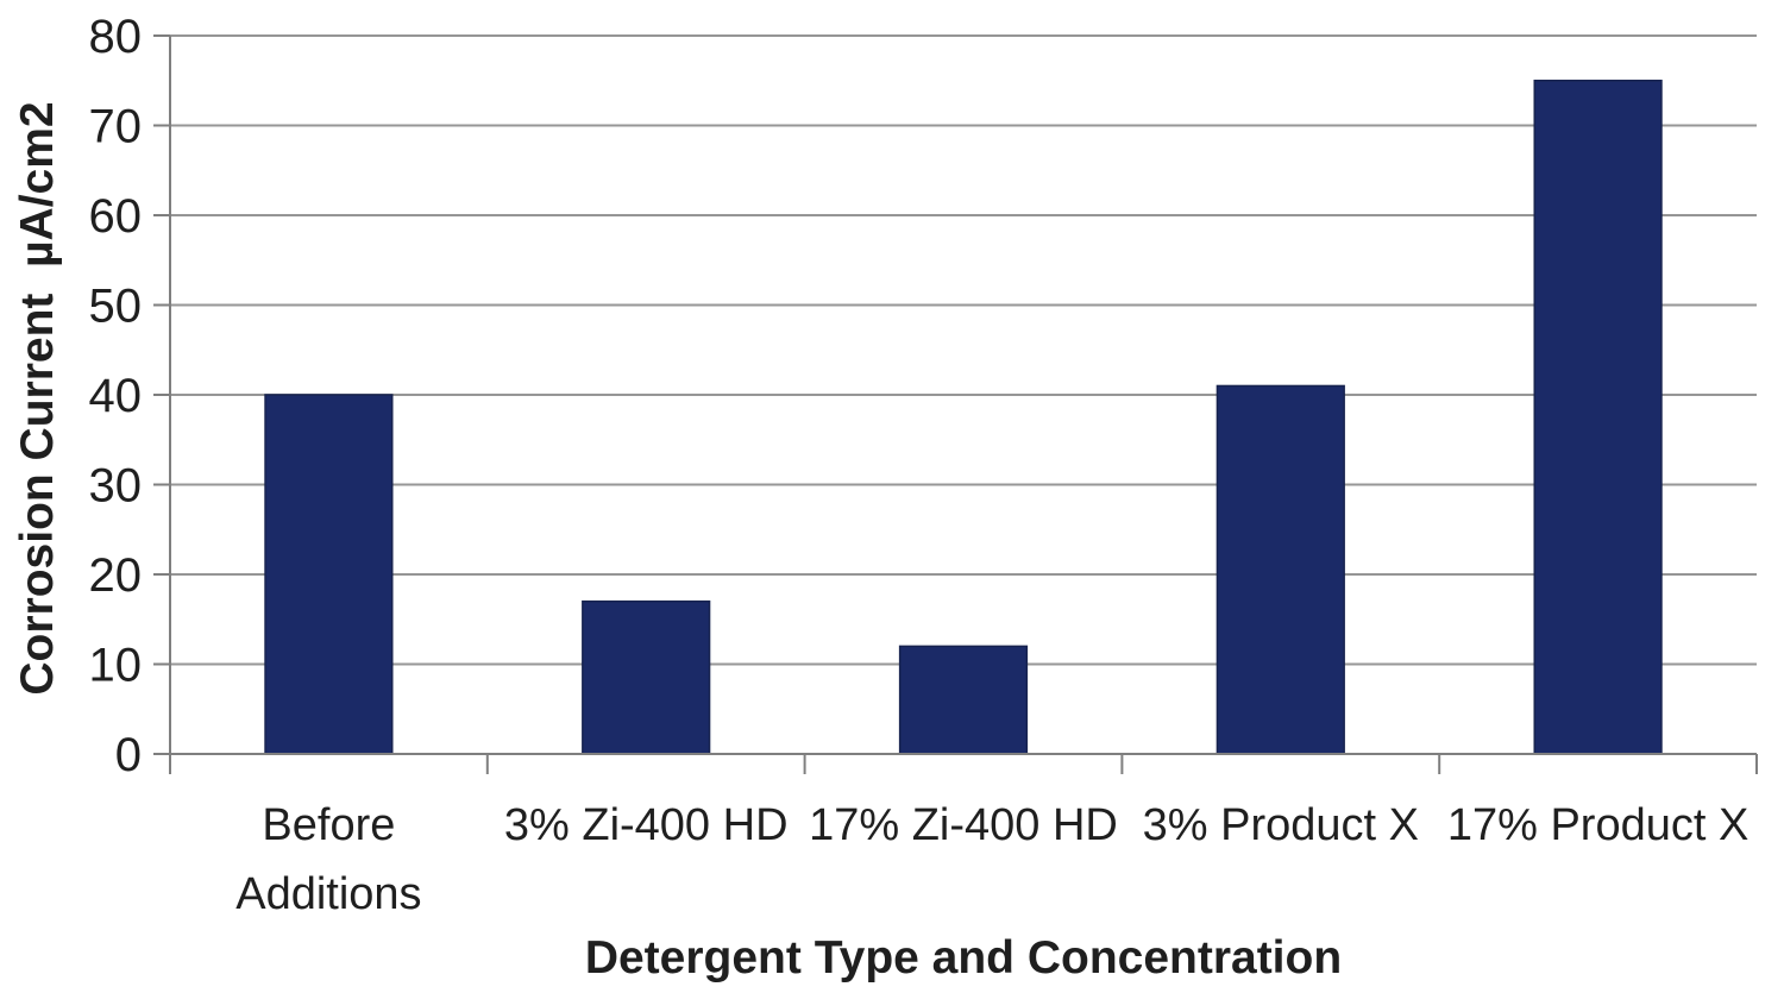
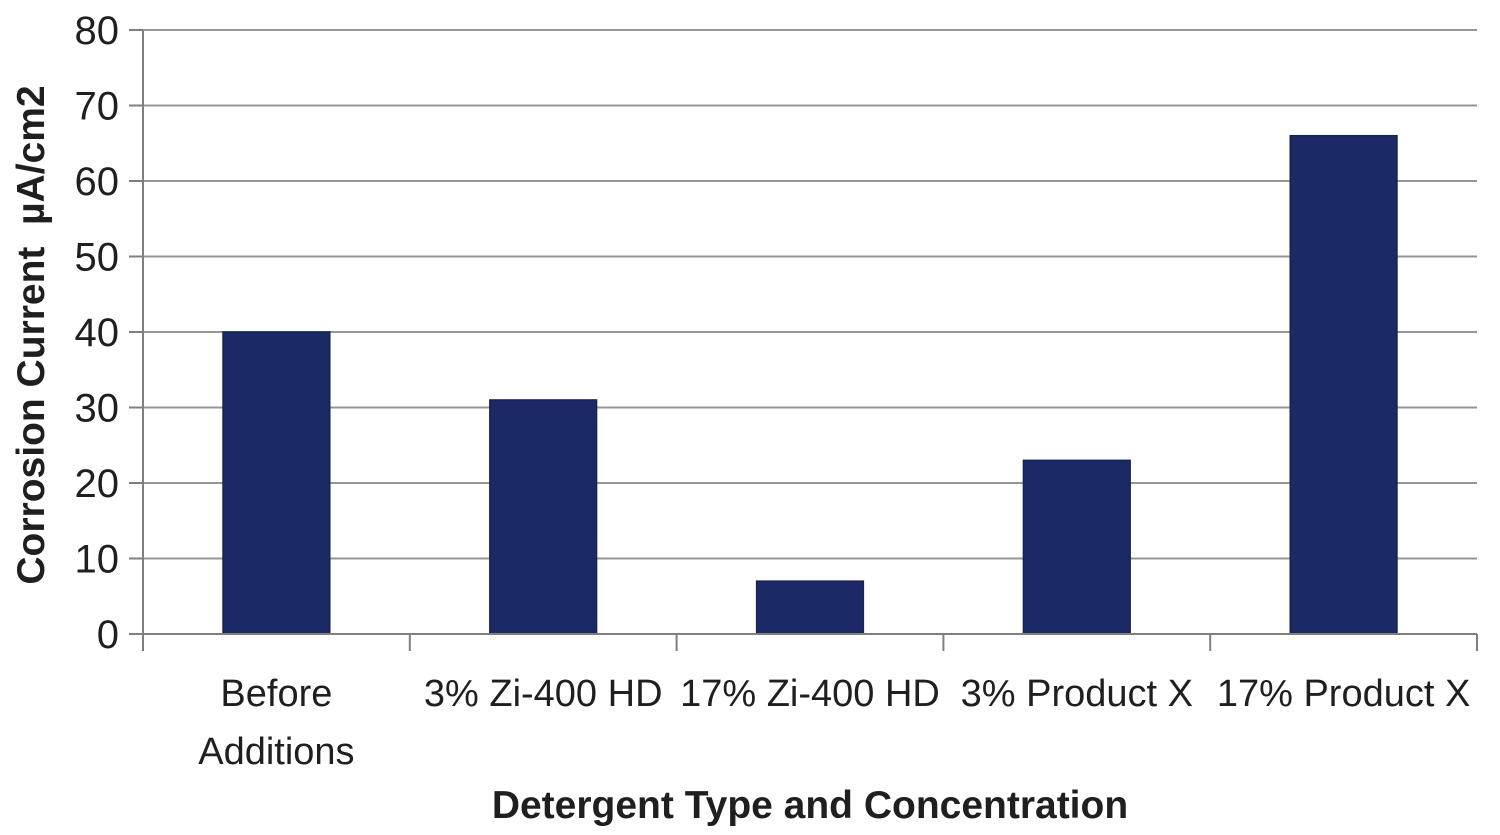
3% Zi-400 HD: 17 -> 31
17% Zi-400 HD: 12 -> 7
3% Product X: 41 -> 23
17% Product X: 75 -> 66
